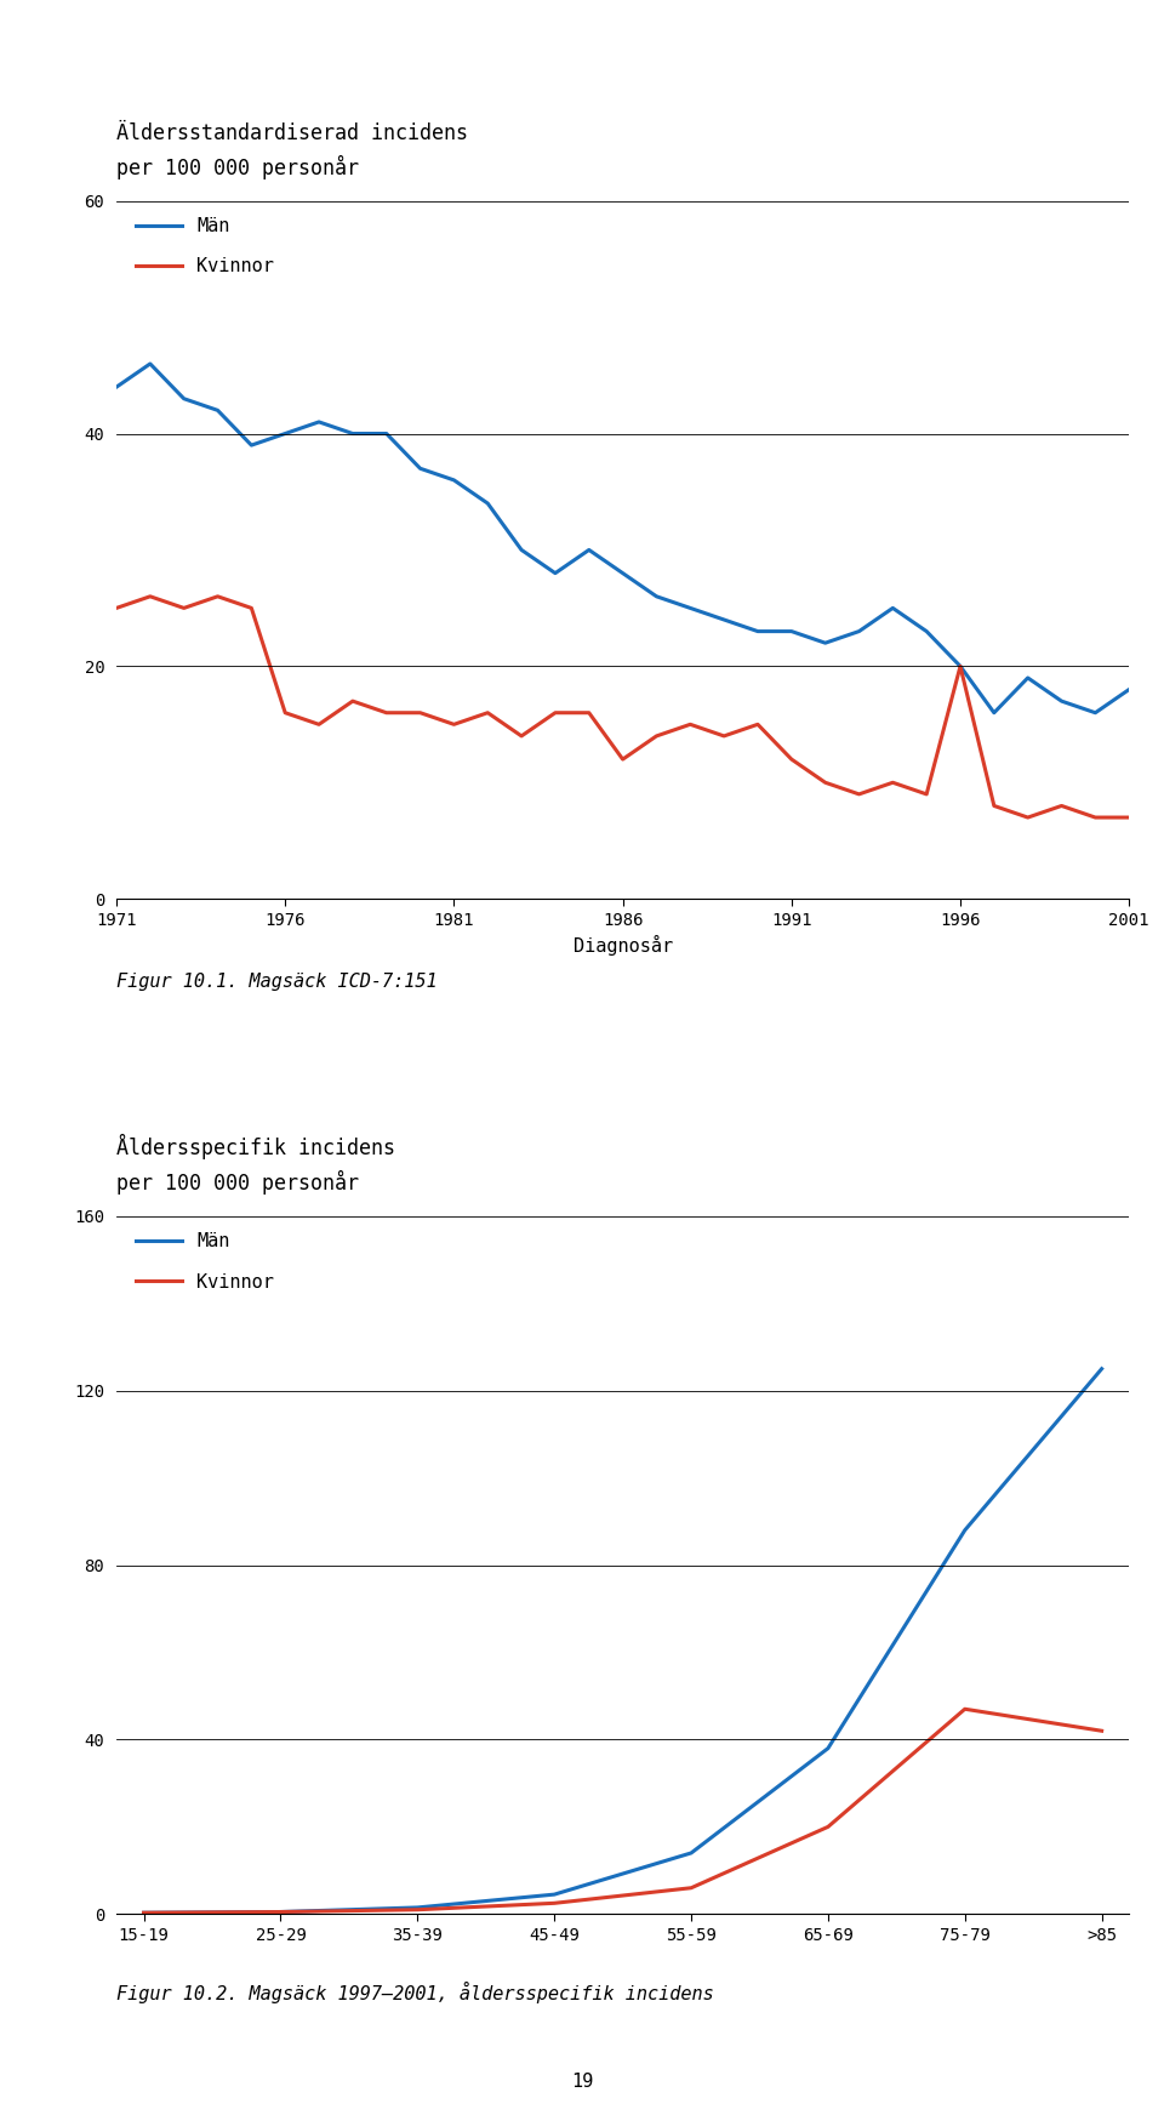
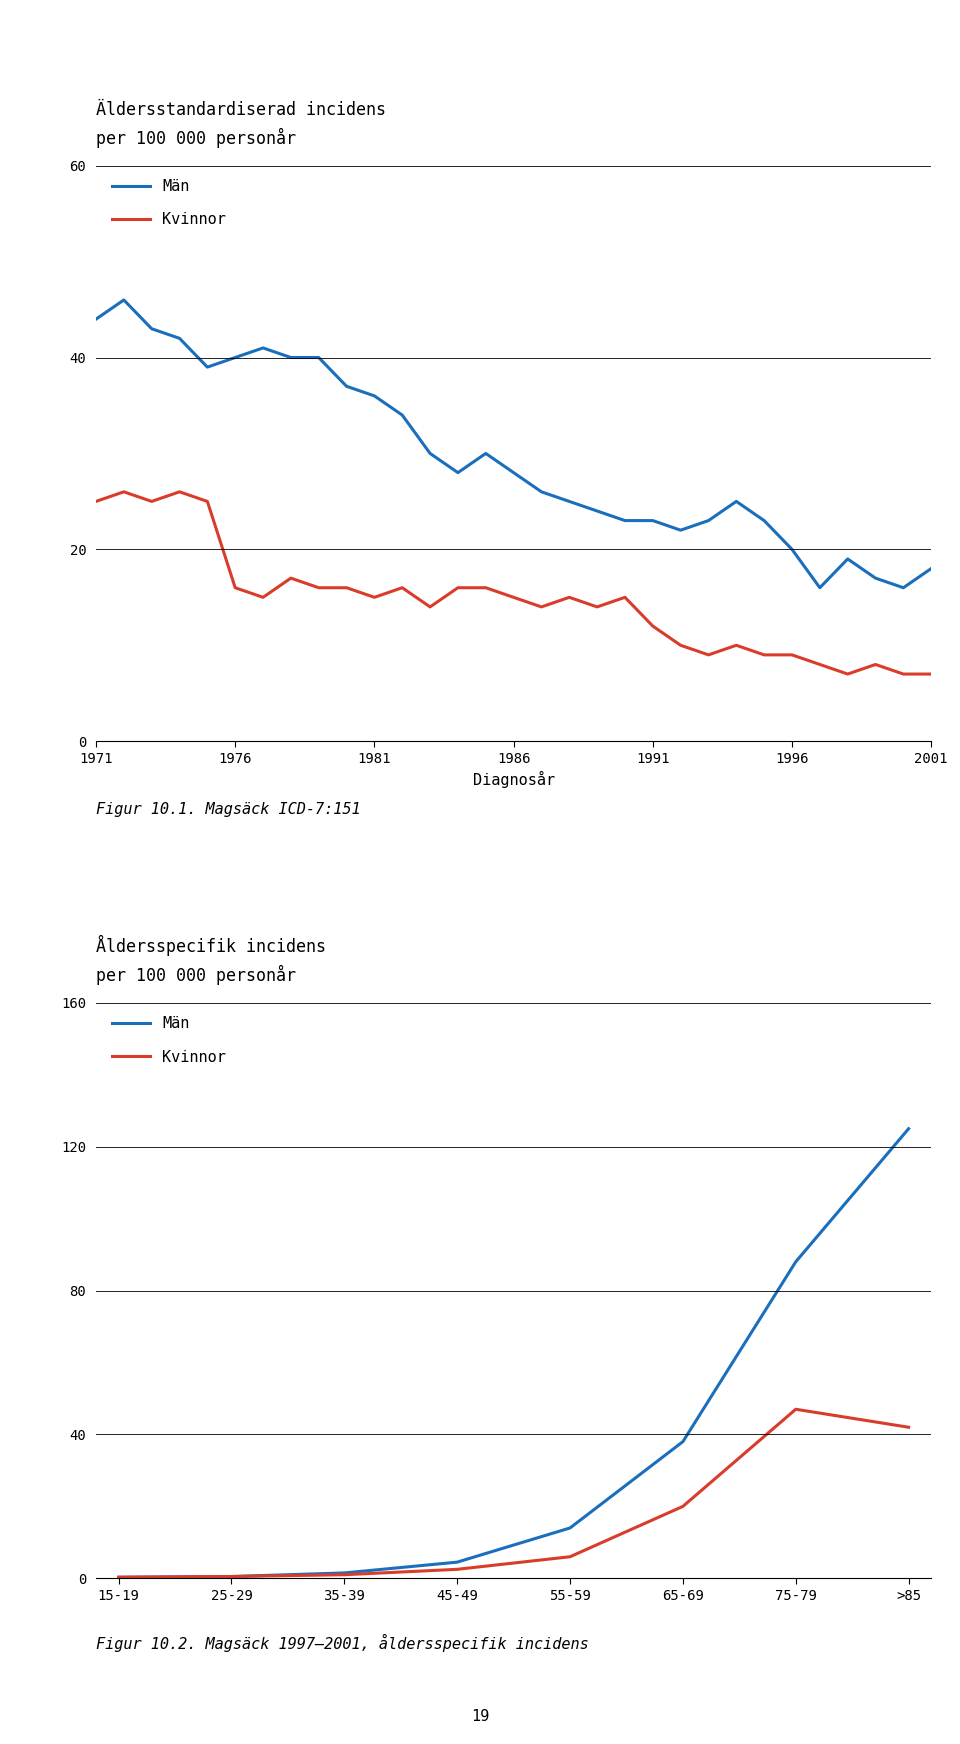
Kvinnor/1986: 12 -> 15
Kvinnor/1996: 20 -> 9
